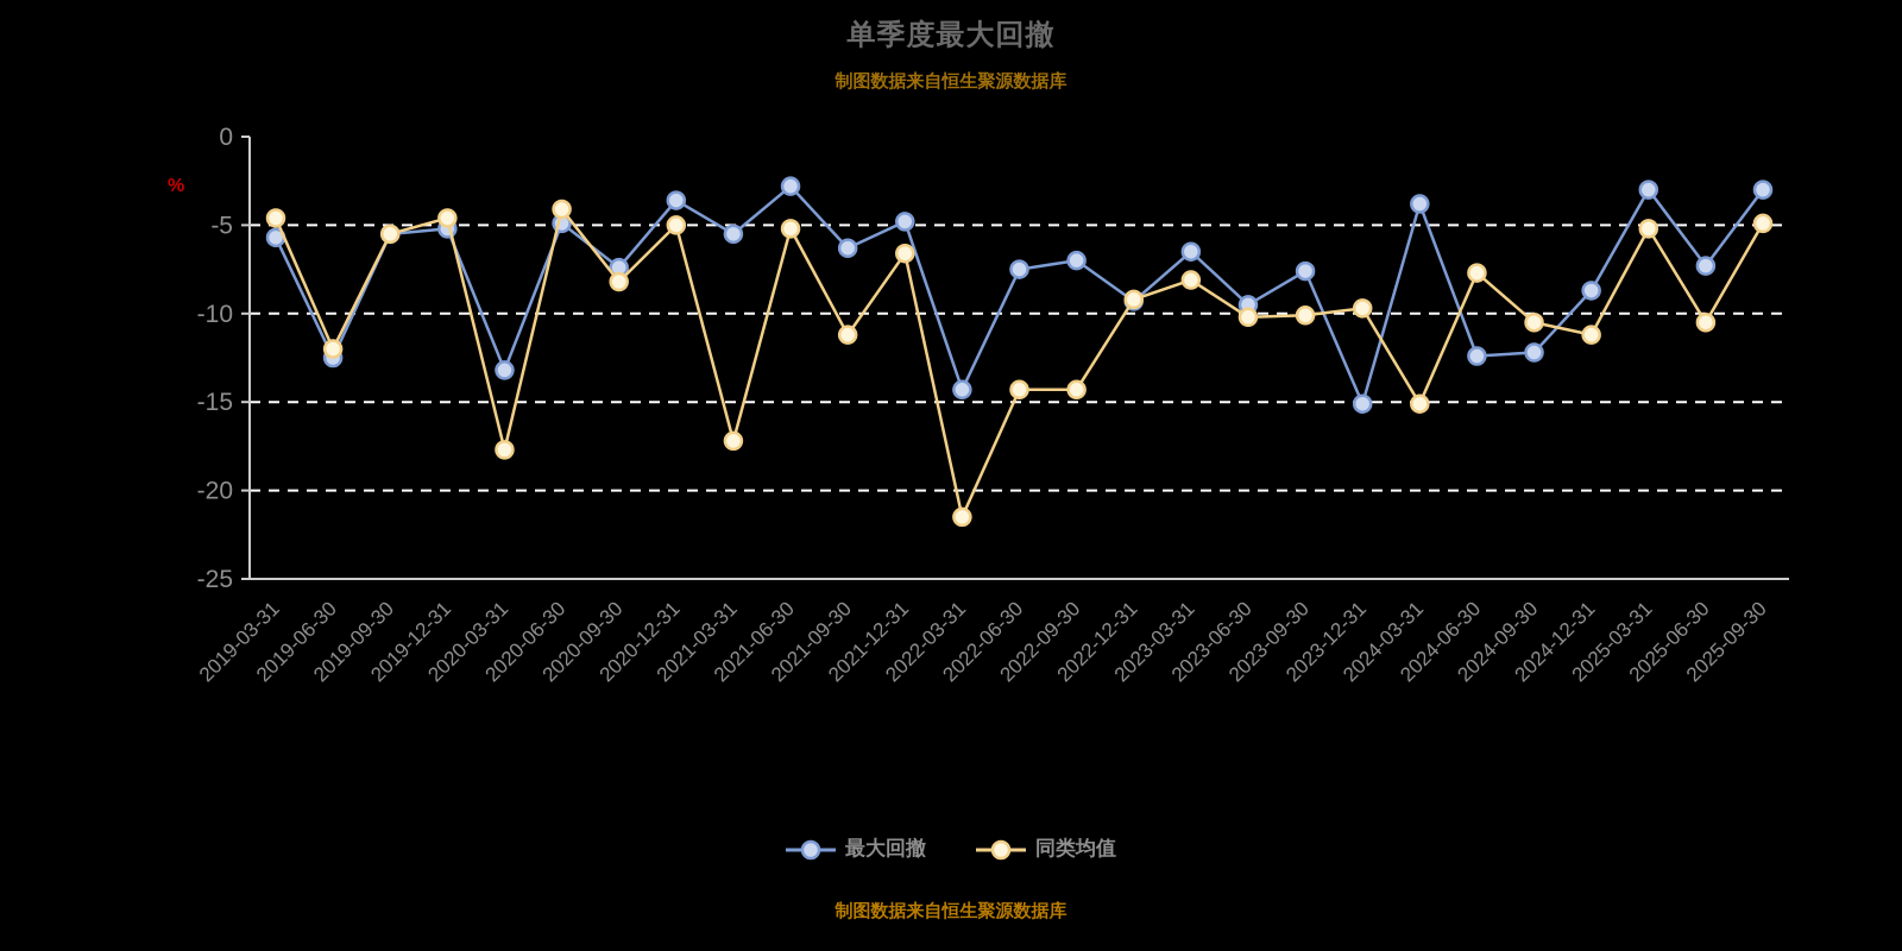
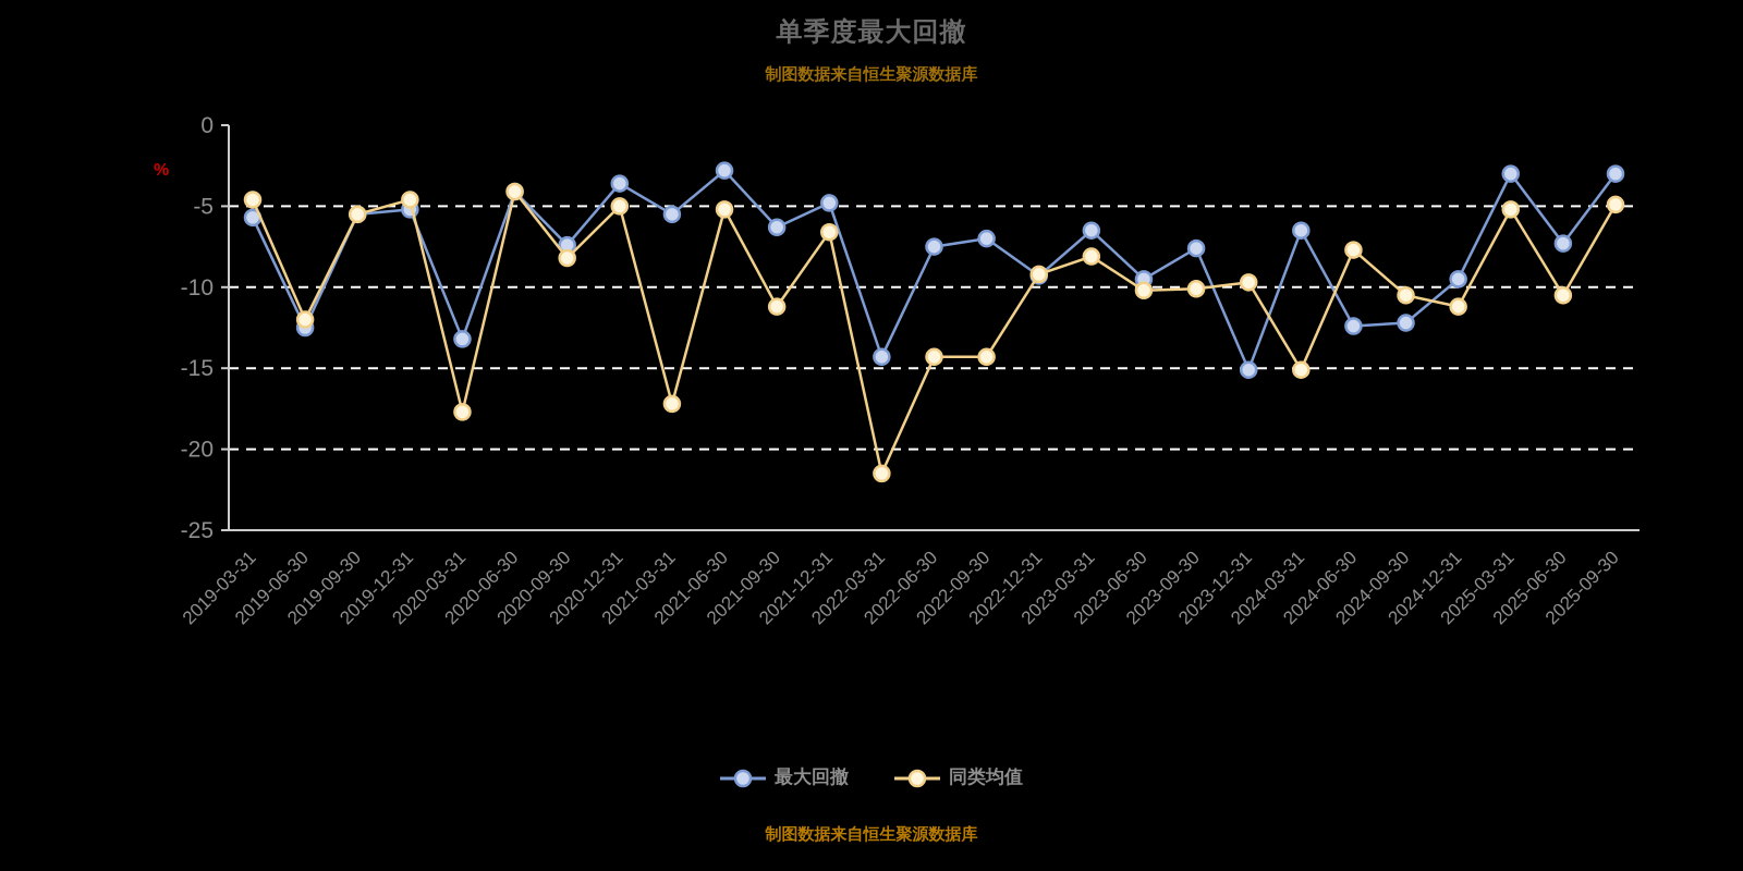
最大回撤/2020-06-30: -4.9 -> -4.1
最大回撤/2024-03-31: -3.8 -> -6.5
最大回撤/2024-12-31: -8.7 -> -9.5
